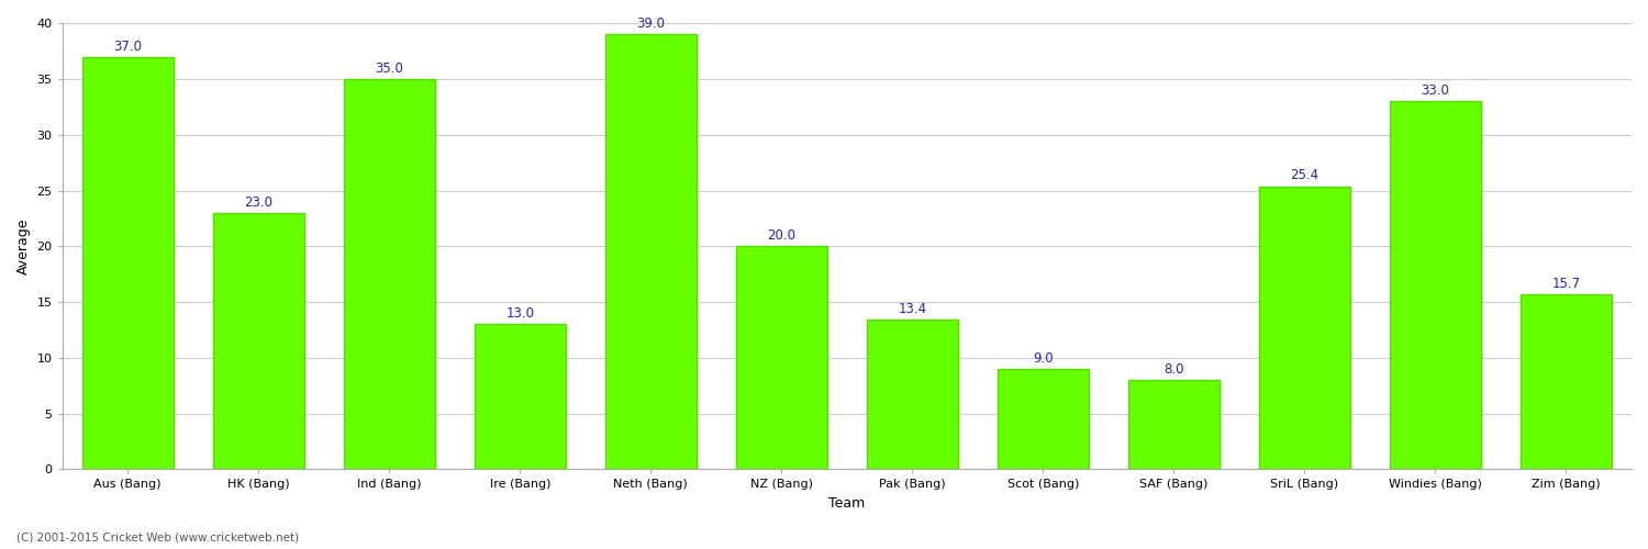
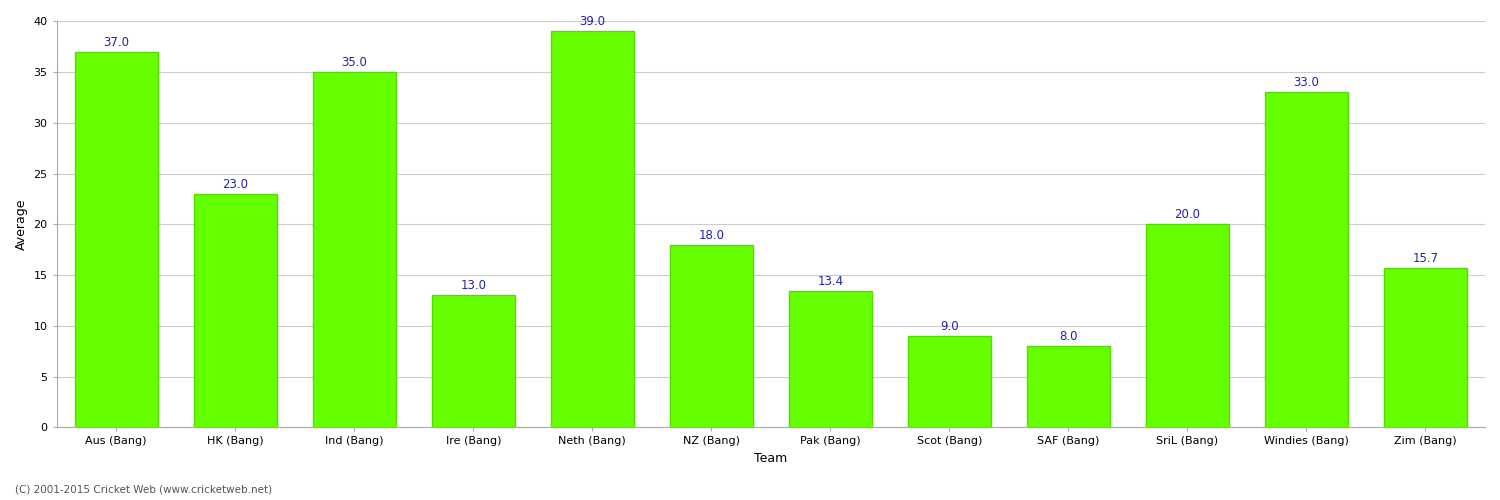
NZ (Bang): 20.0 -> 18.0
SriL (Bang): 25.4 -> 20.0
